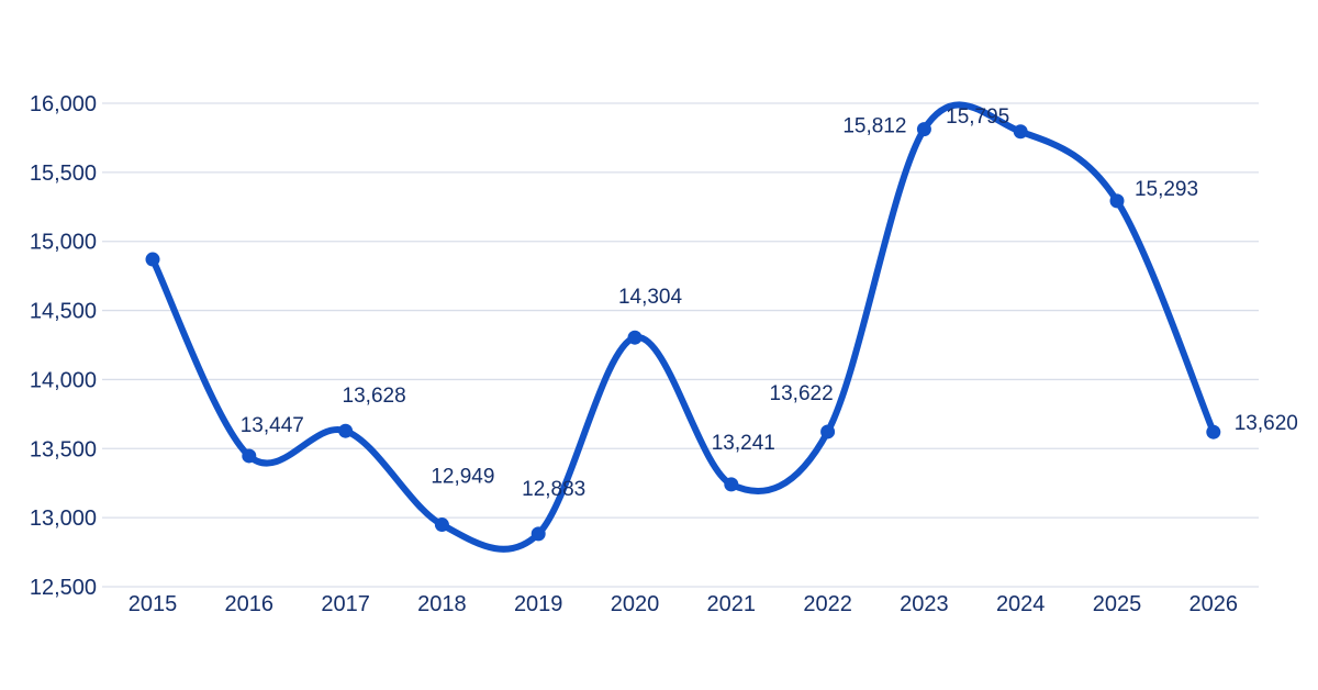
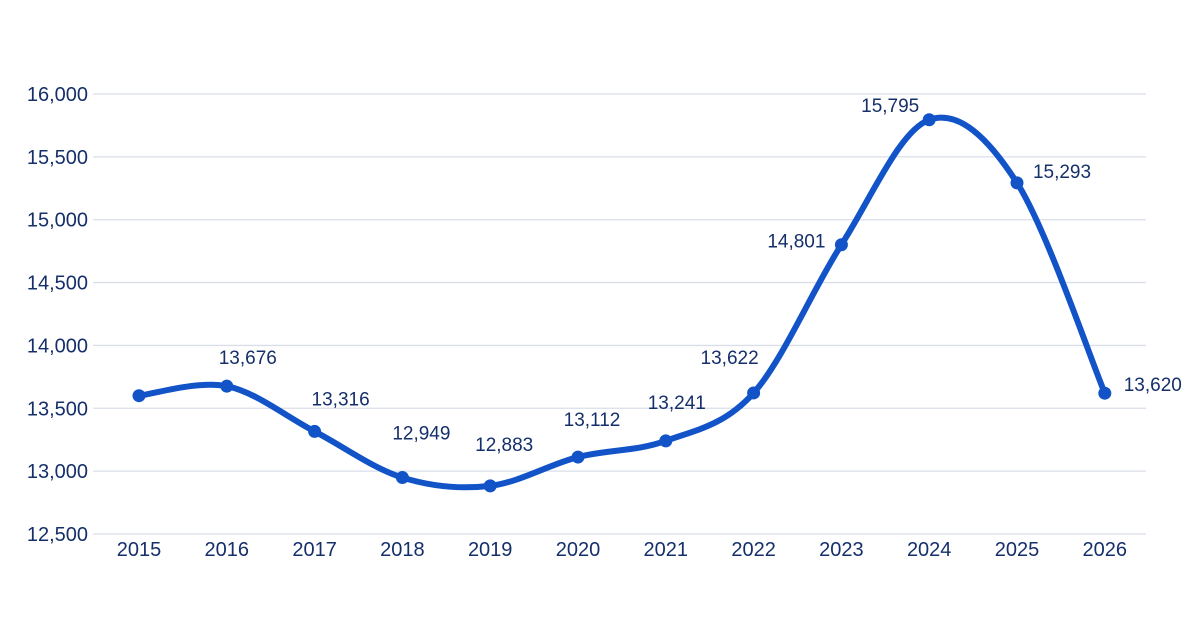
2015: 14870 -> 13600
2016: 13,447 -> 13,676
2017: 13,628 -> 13,316
2020: 14,304 -> 13,112
2023: 15,812 -> 14,801
